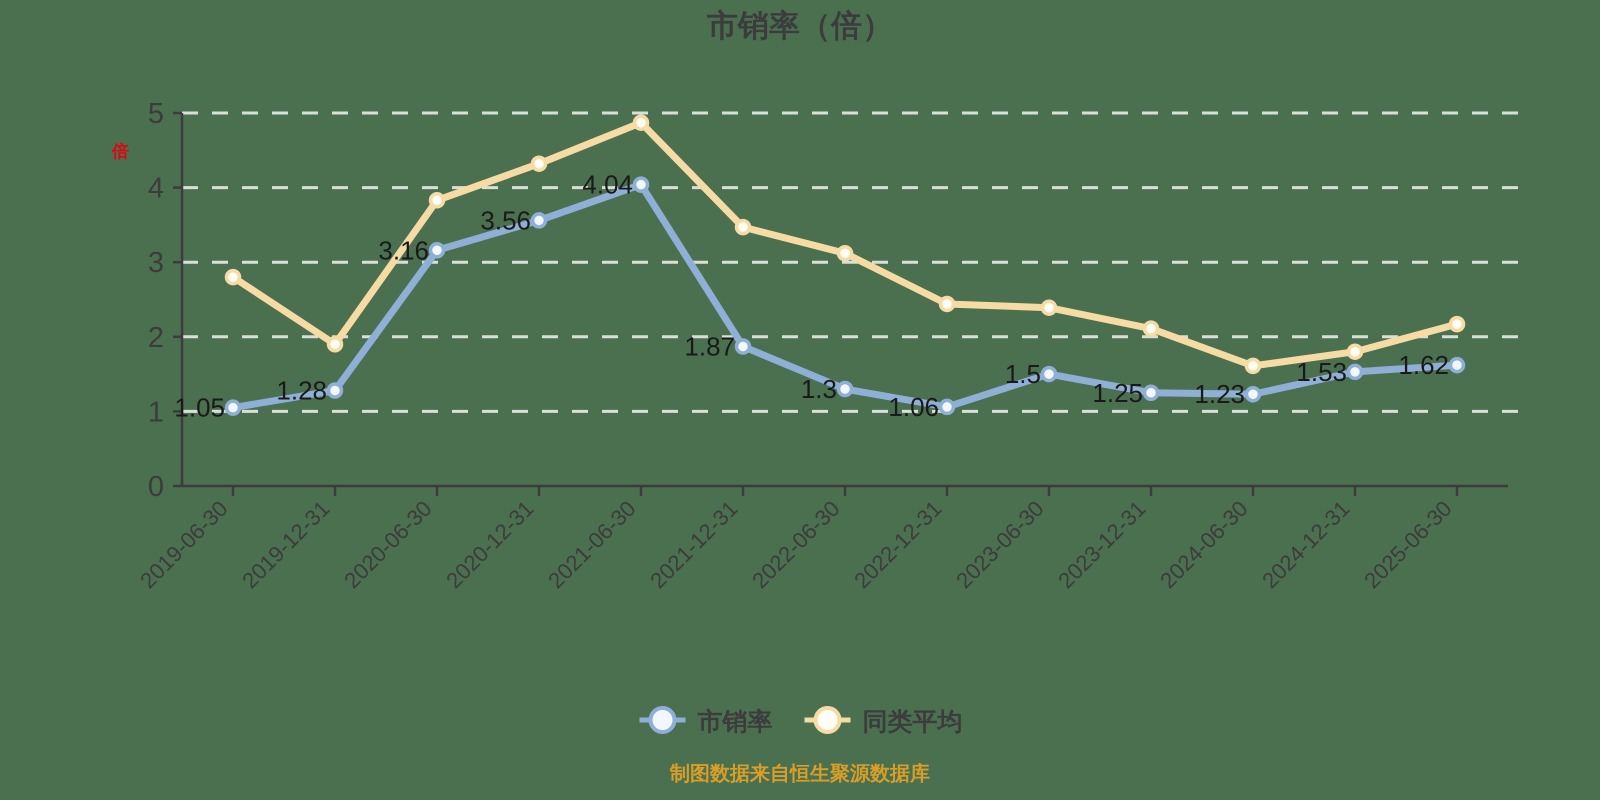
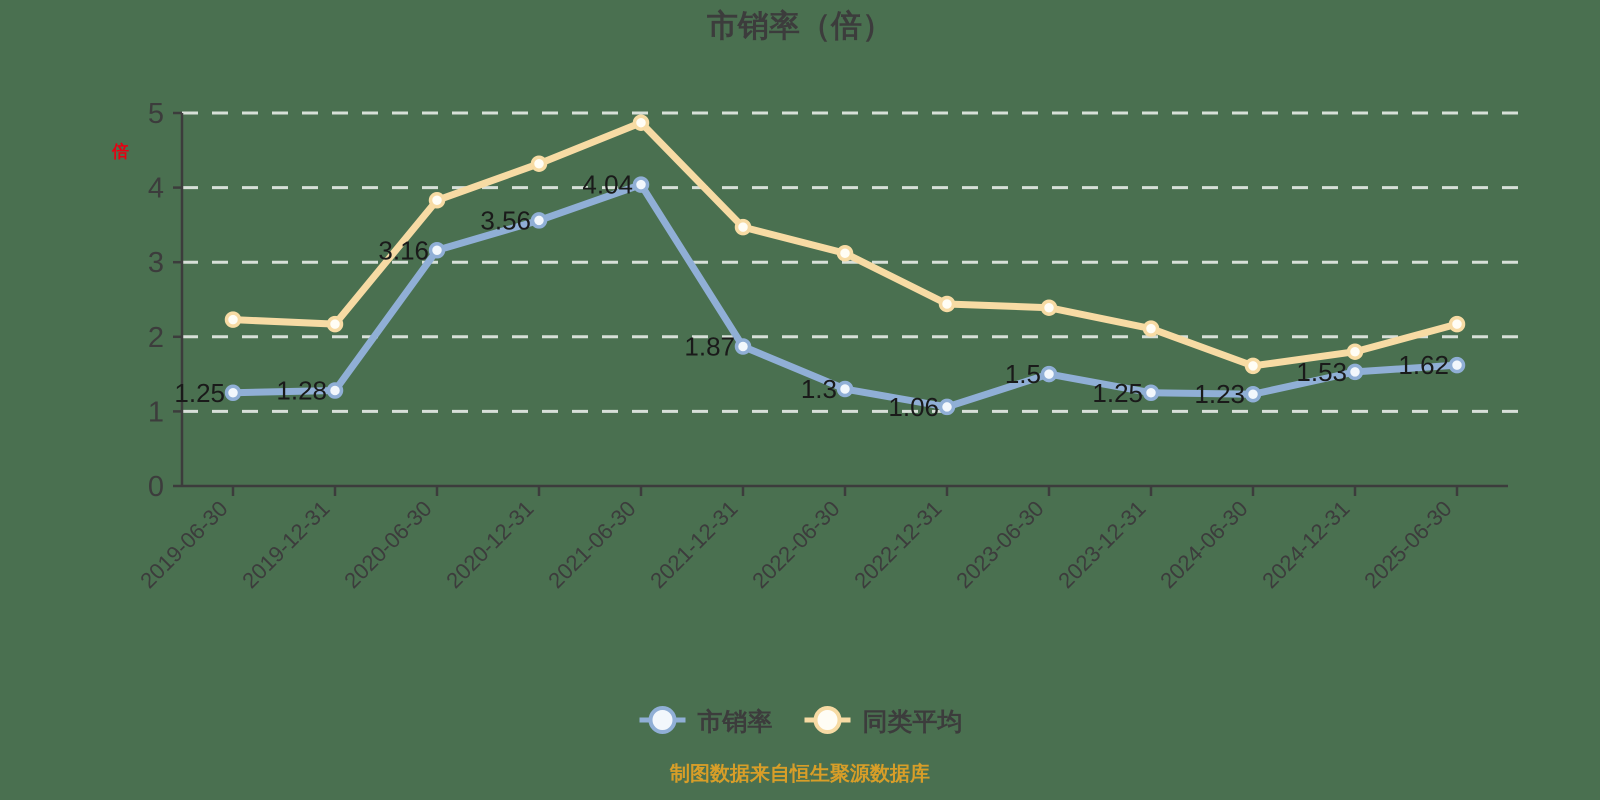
市销率/2019-06-30: 1.05 -> 1.25
同类平均/2019-06-30: 2.8 -> 2.2
同类平均/2019-12-31: 1.9 -> 2.2
